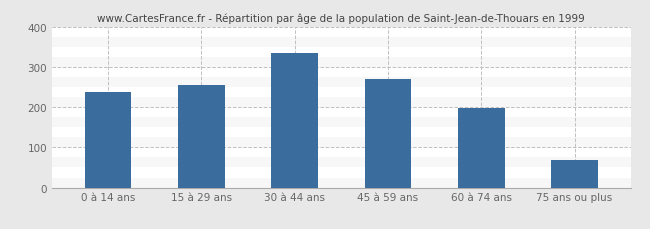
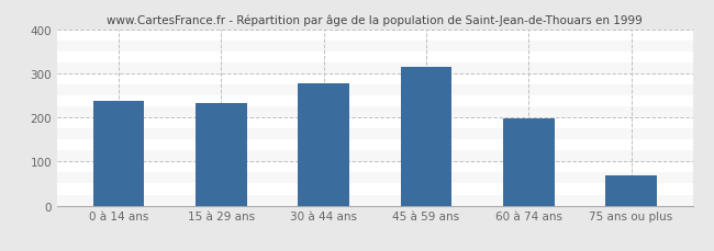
15 à 29 ans: 255 -> 232
30 à 44 ans: 335 -> 278
45 à 59 ans: 270 -> 315
